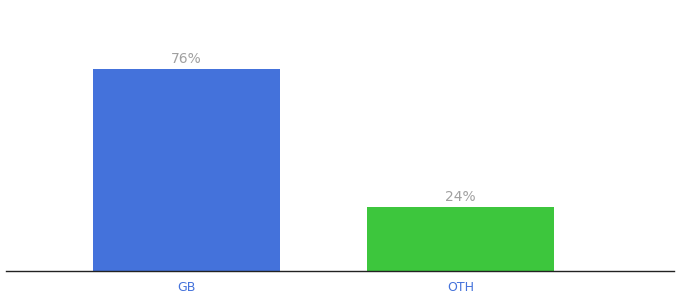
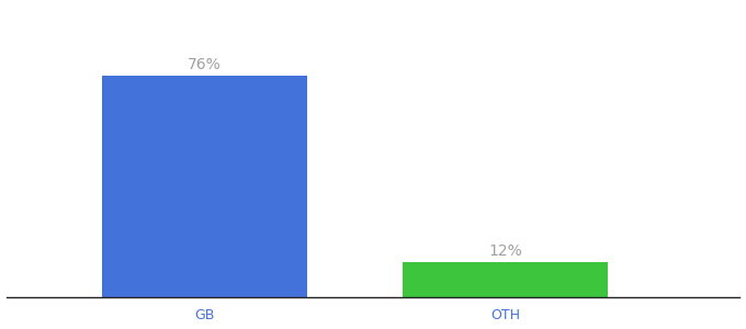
OTH: 24% -> 12%
